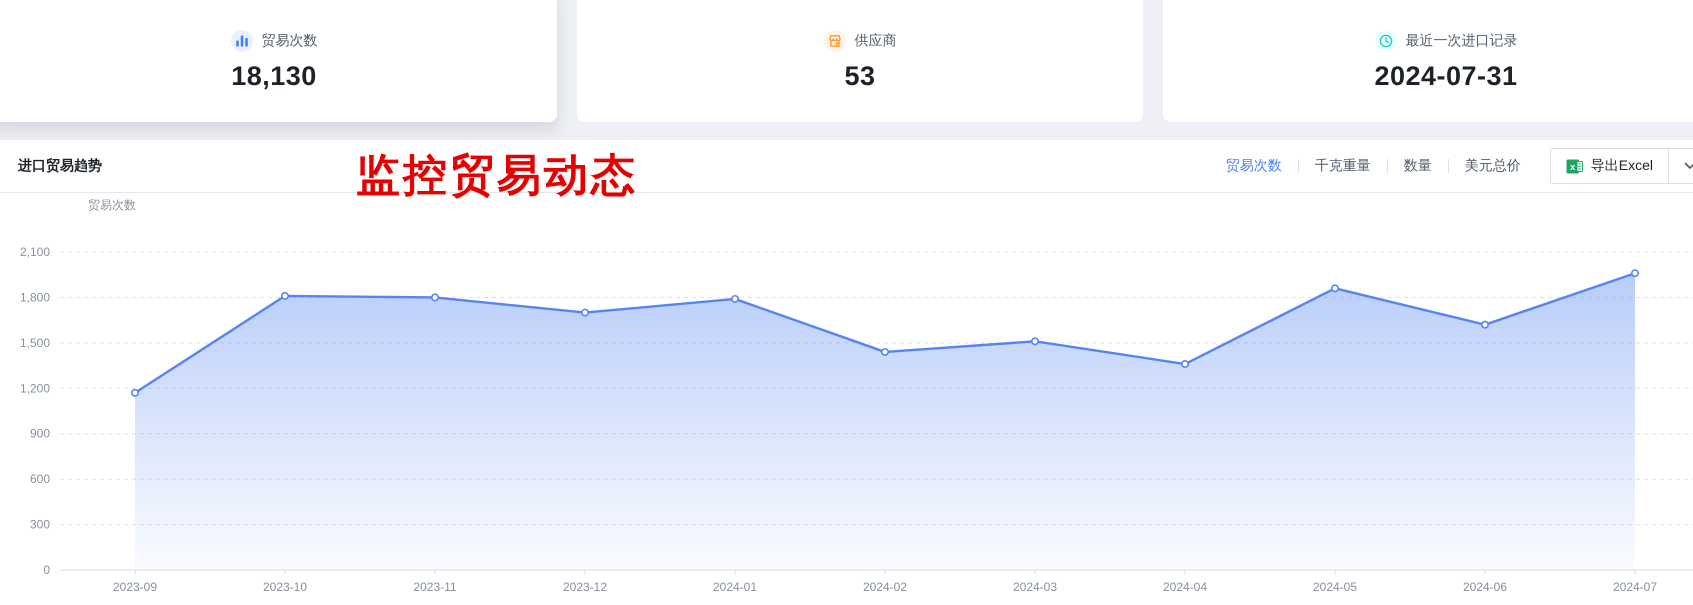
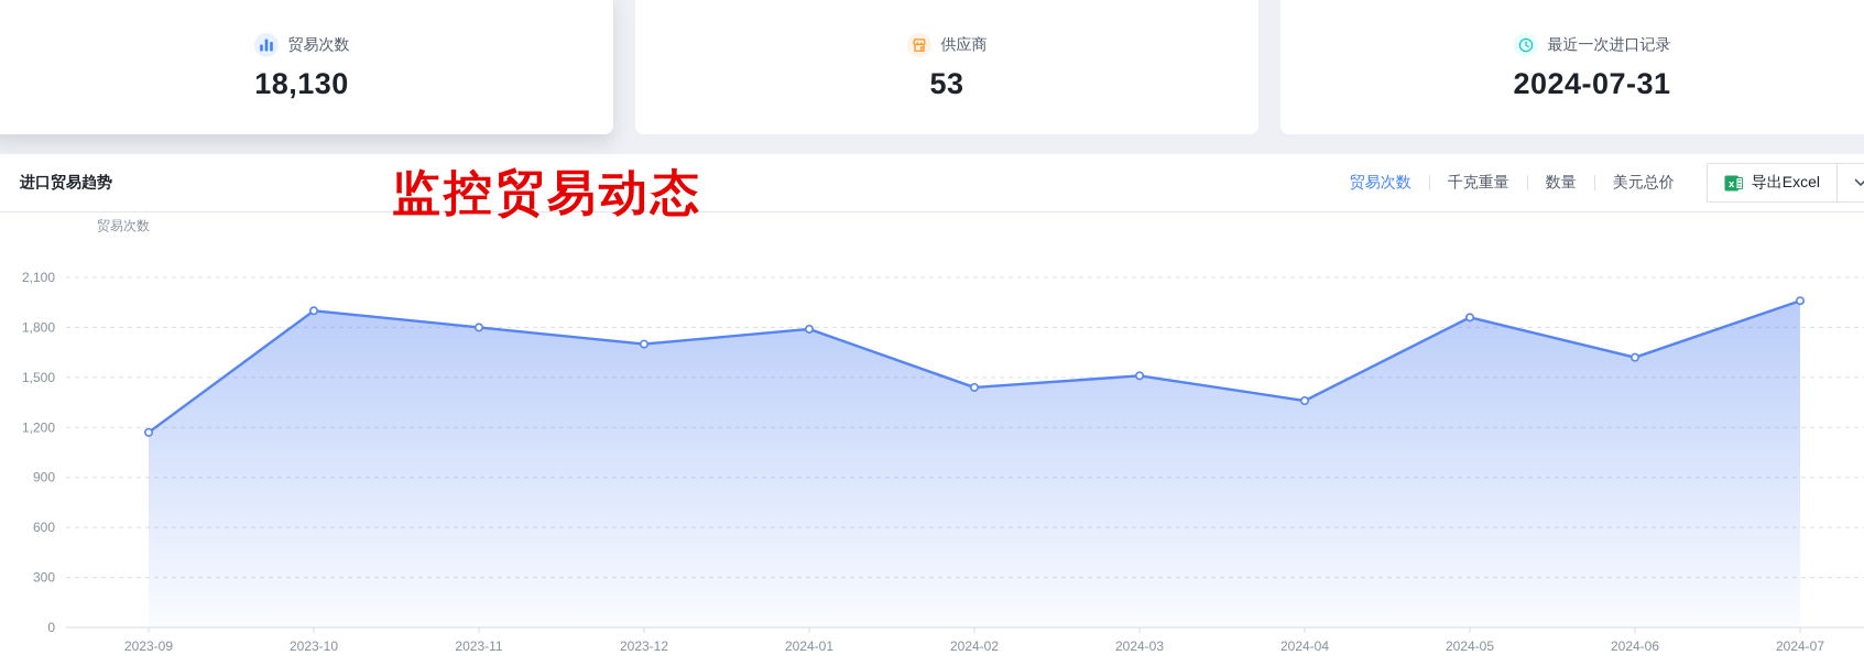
2023-10: 1810 -> 1900
